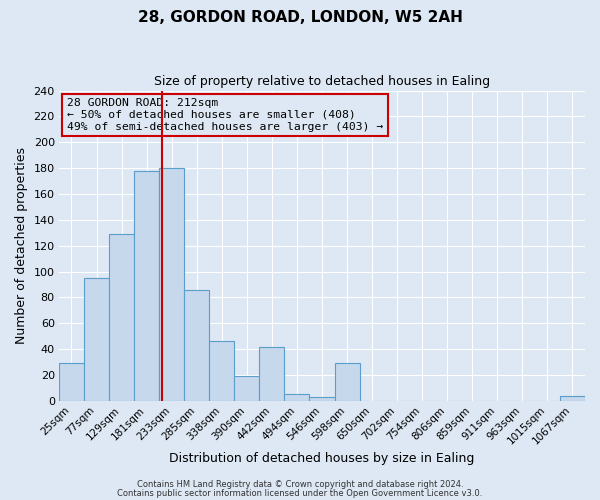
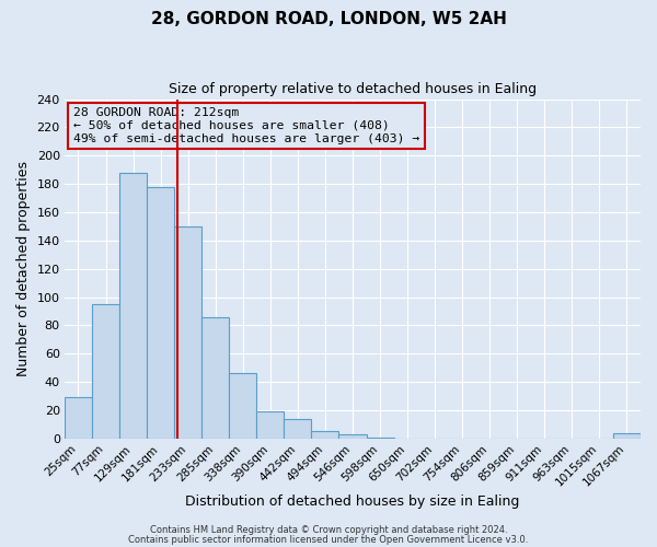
129sqm: 129 -> 188
233sqm: 180 -> 150
442sqm: 42 -> 14
598sqm: 29 -> 1
